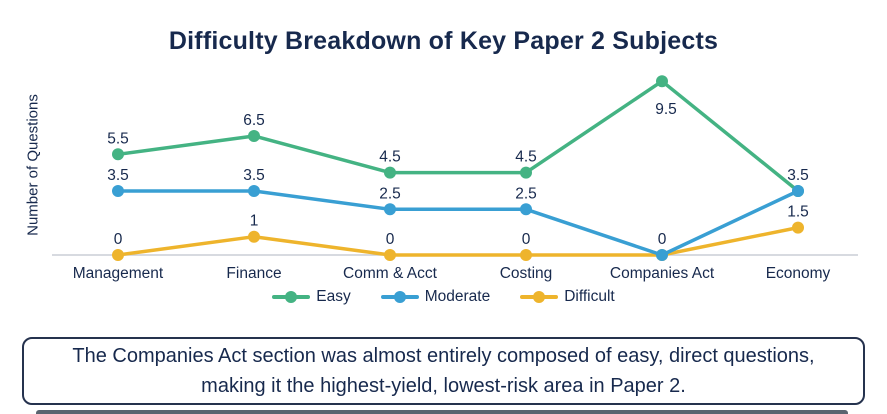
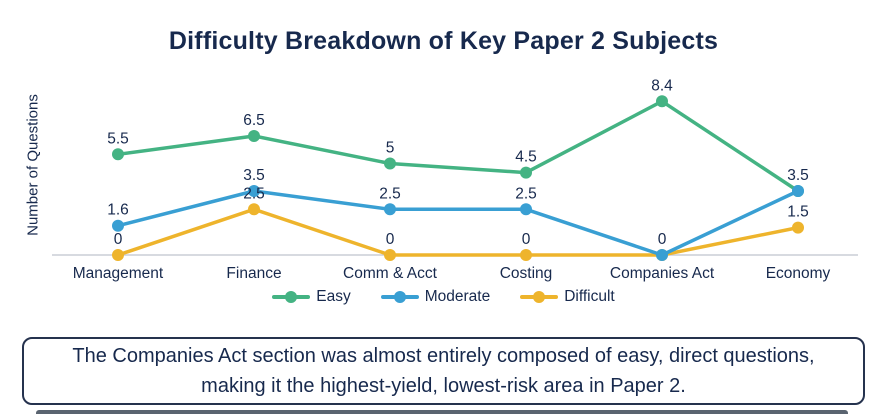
Moderate/Management: 3.5 -> 1.6
Difficult/Finance: 1 -> 2.5
Easy/Comm & Acct: 4.5 -> 5
Easy/Companies Act: 9.5 -> 8.4
